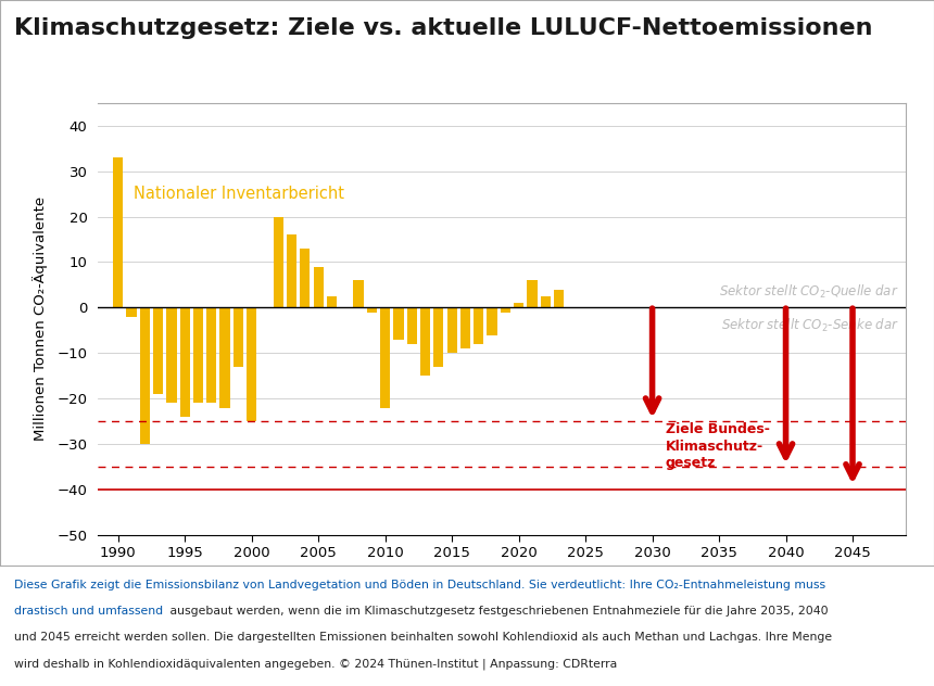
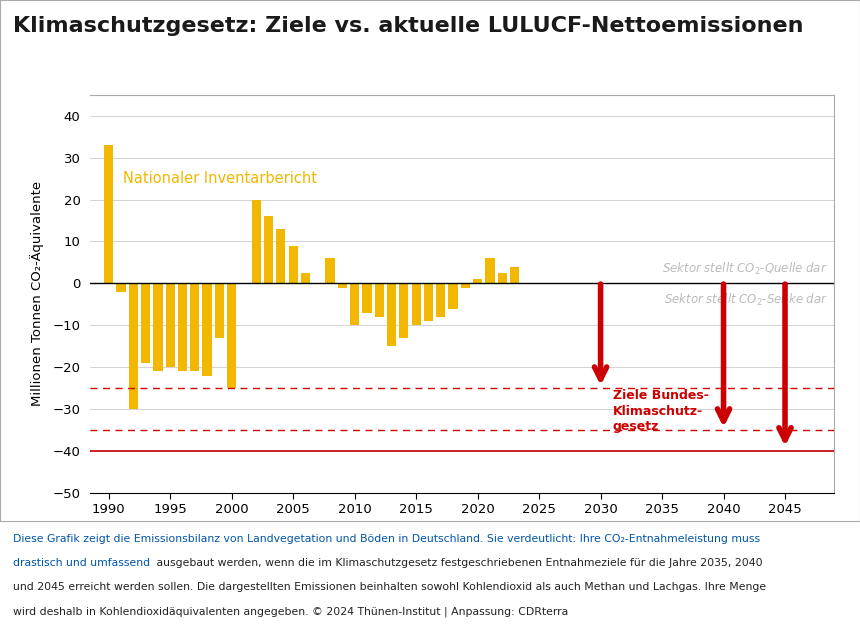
1995: -24.0 -> -20.0
2010: -22.0 -> -10.0
